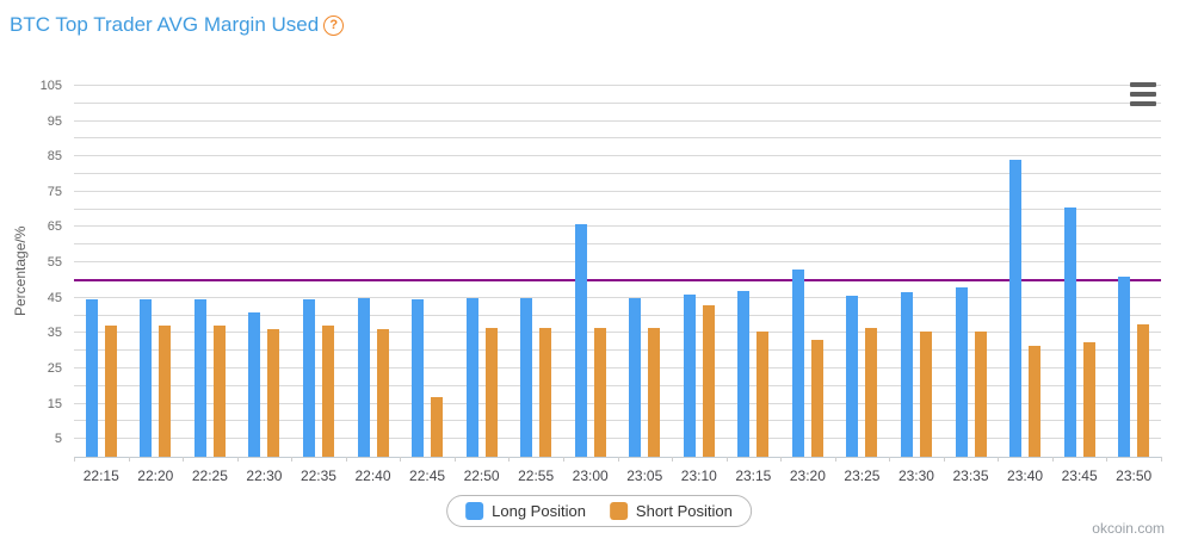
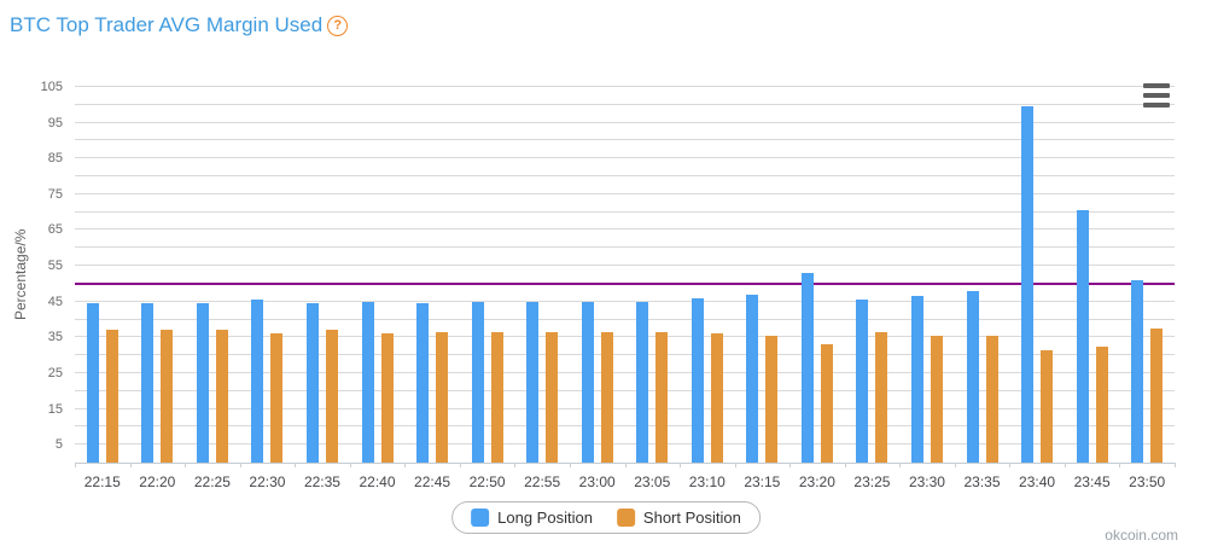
Long Position/22:30: 41 -> 46
Short Position/22:45: 17 -> 36
Long Position/23:00: 66 -> 45
Short Position/23:10: 43 -> 36
Long Position/23:40: 84 -> 100
